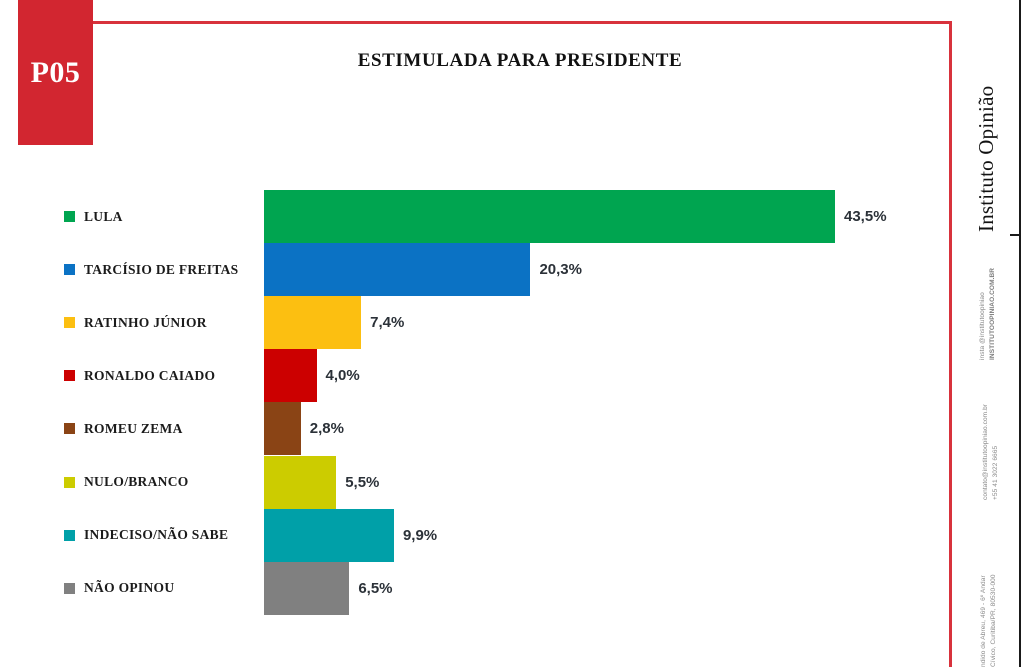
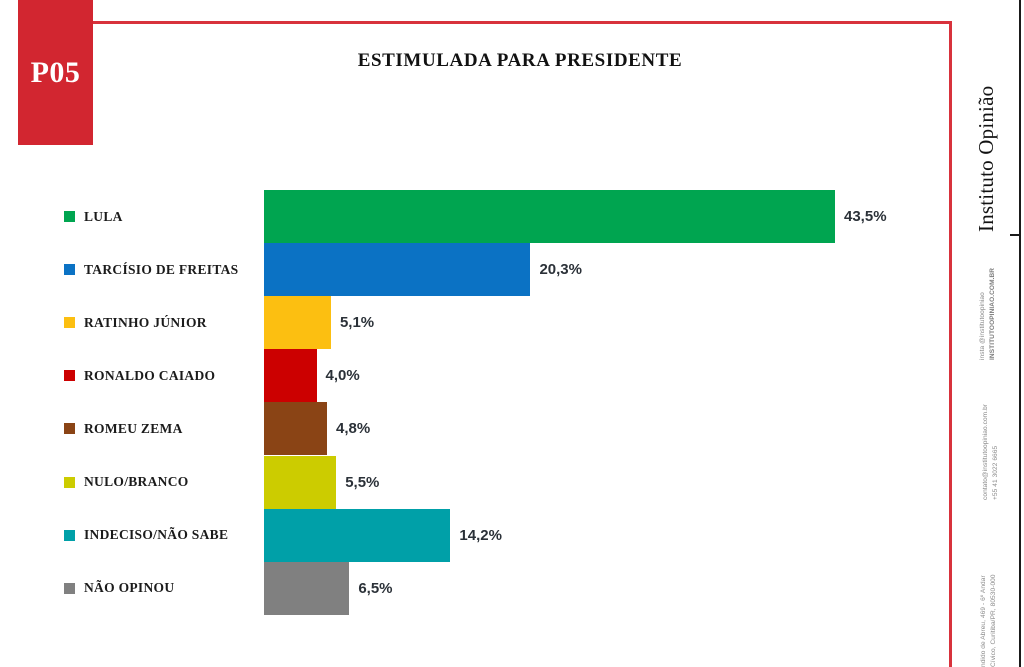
RATINHO JÚNIOR: 7,4% -> 5,1%
ROMEU ZEMA: 2,8% -> 4,8%
INDECISO/NÃO SABE: 9,9% -> 14,2%
